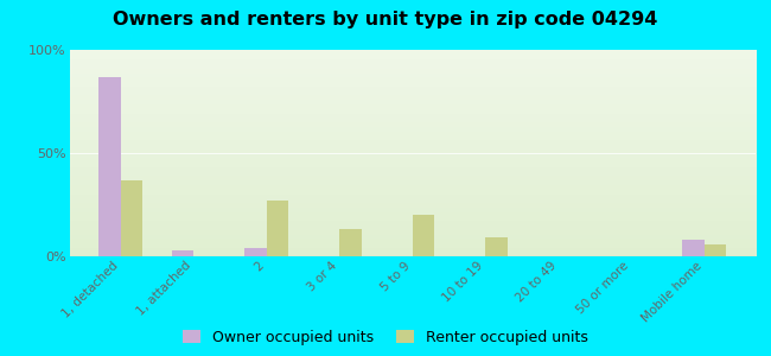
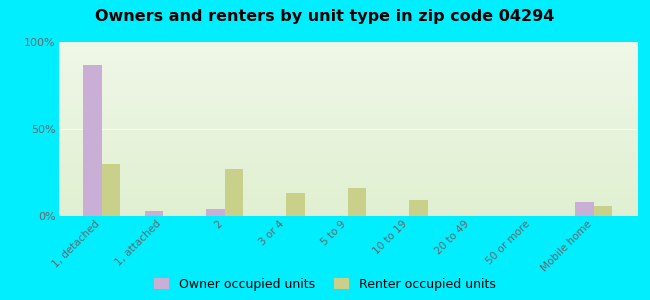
Renter occupied units/1, detached: 37% -> 30%
Renter occupied units/5 to 9: 20% -> 16%
